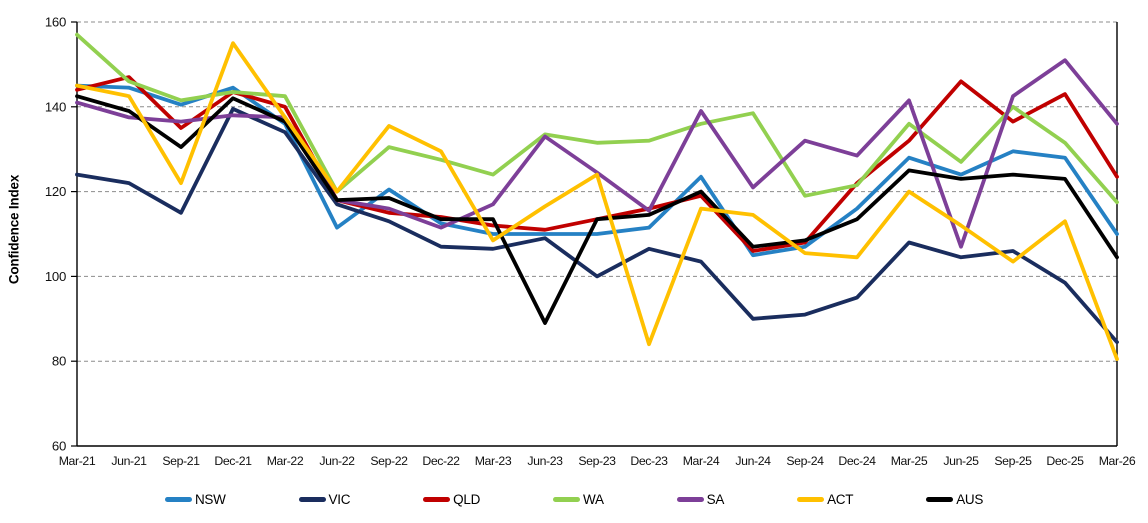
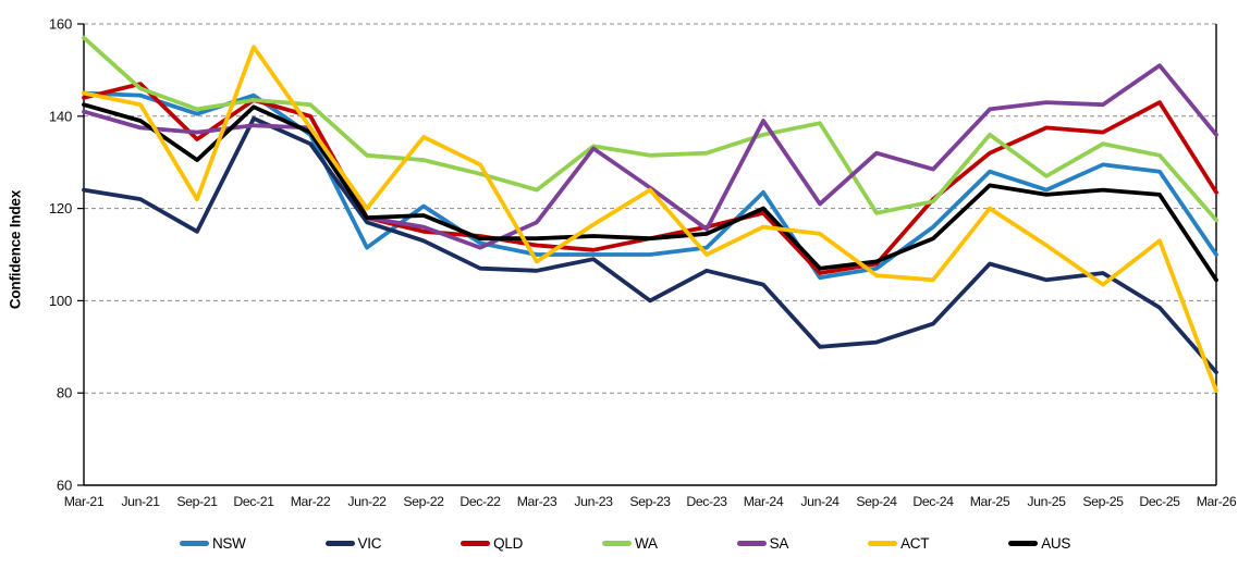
WA/Jun-22: 120 -> 132
AUS/Jun-23: 89 -> 114
ACT/Dec-23: 84 -> 110
QLD/Jun-25: 146 -> 138
SA/Jun-25: 107 -> 143
WA/Sep-25: 140 -> 134
